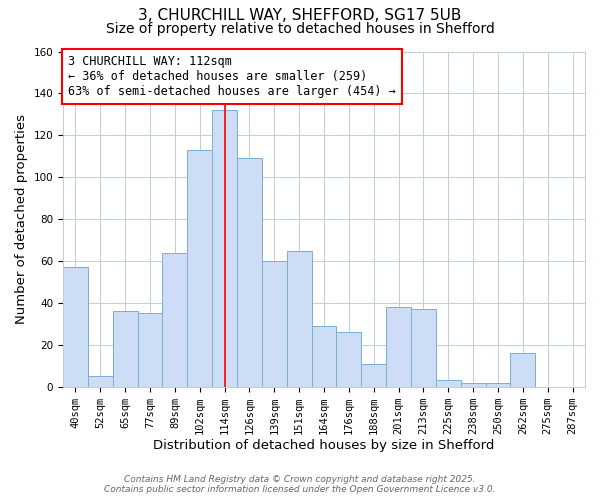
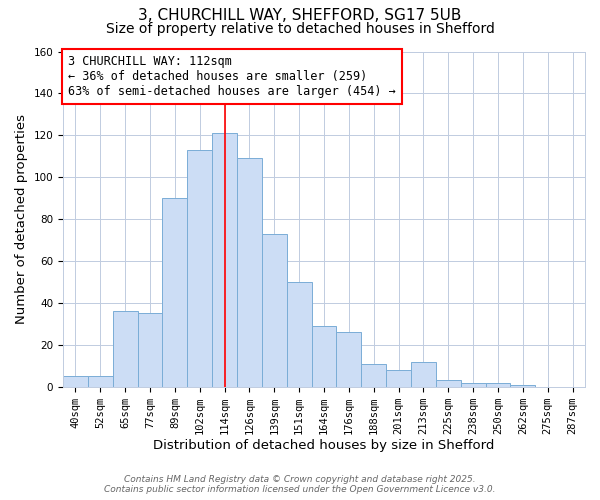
40sqm: 57 -> 5
89sqm: 64 -> 90
114sqm: 132 -> 121
139sqm: 60 -> 73
151sqm: 65 -> 50
201sqm: 38 -> 8
213sqm: 37 -> 12
262sqm: 16 -> 1
